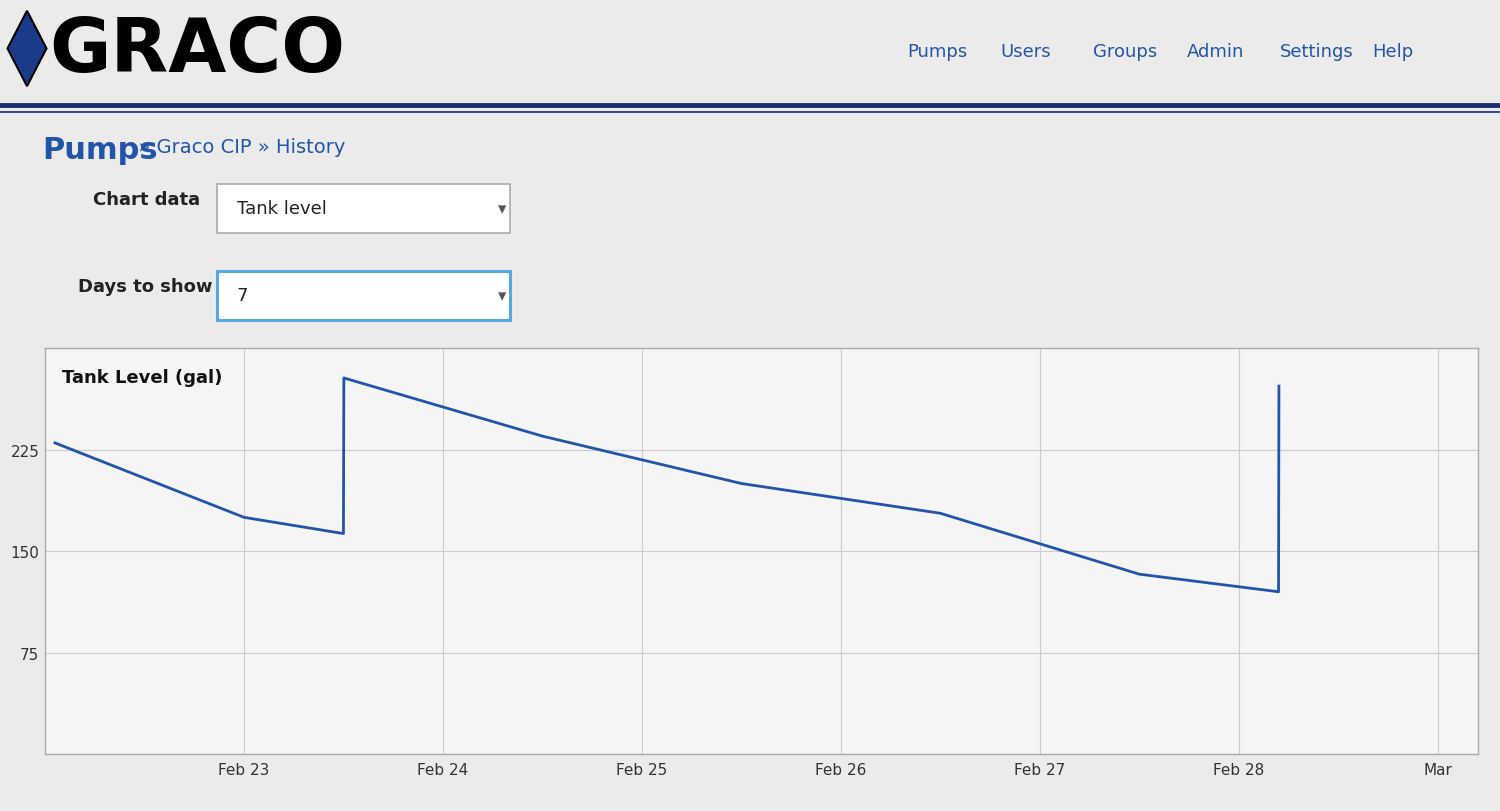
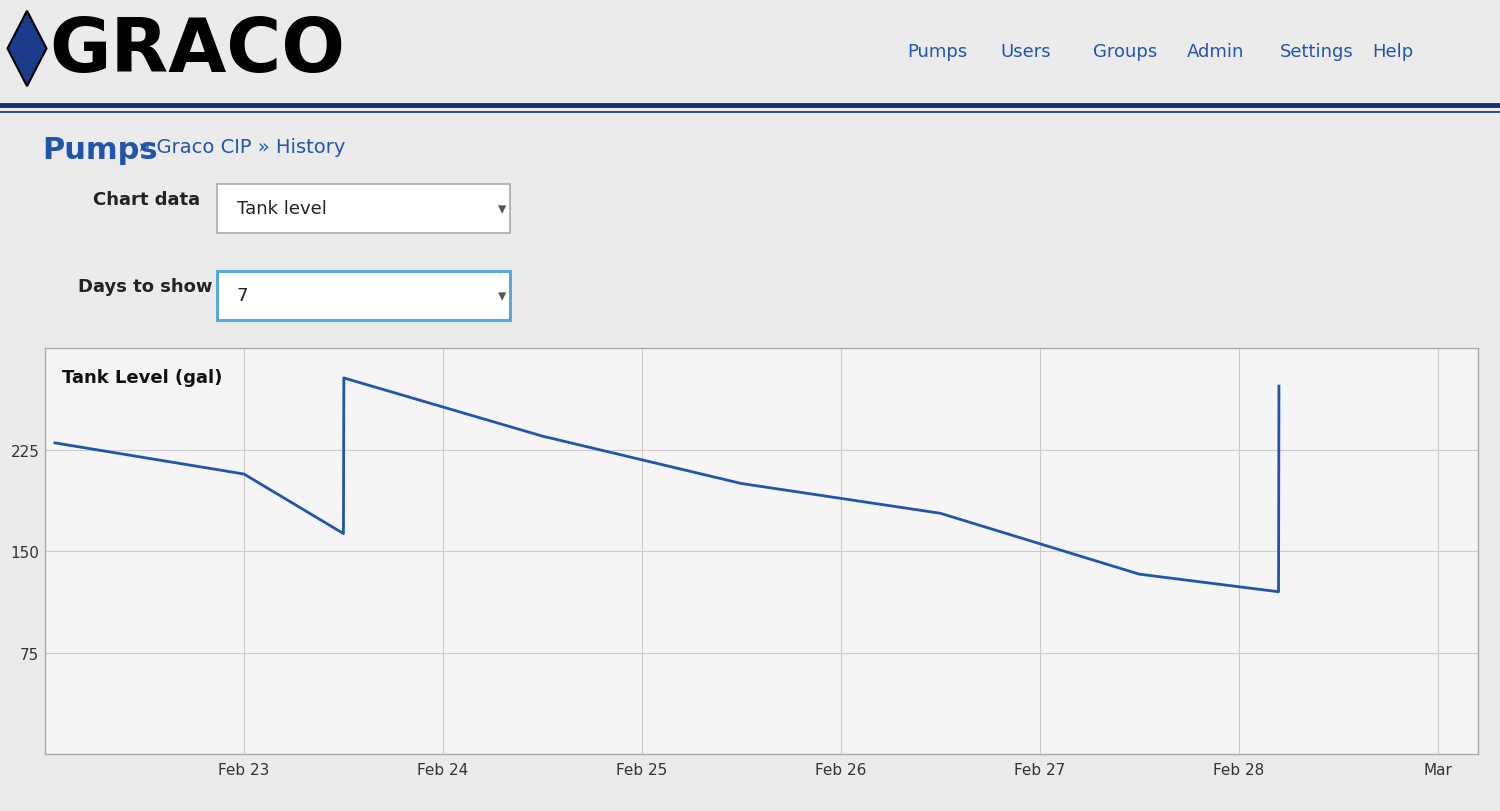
Feb 23: 175 -> 207
